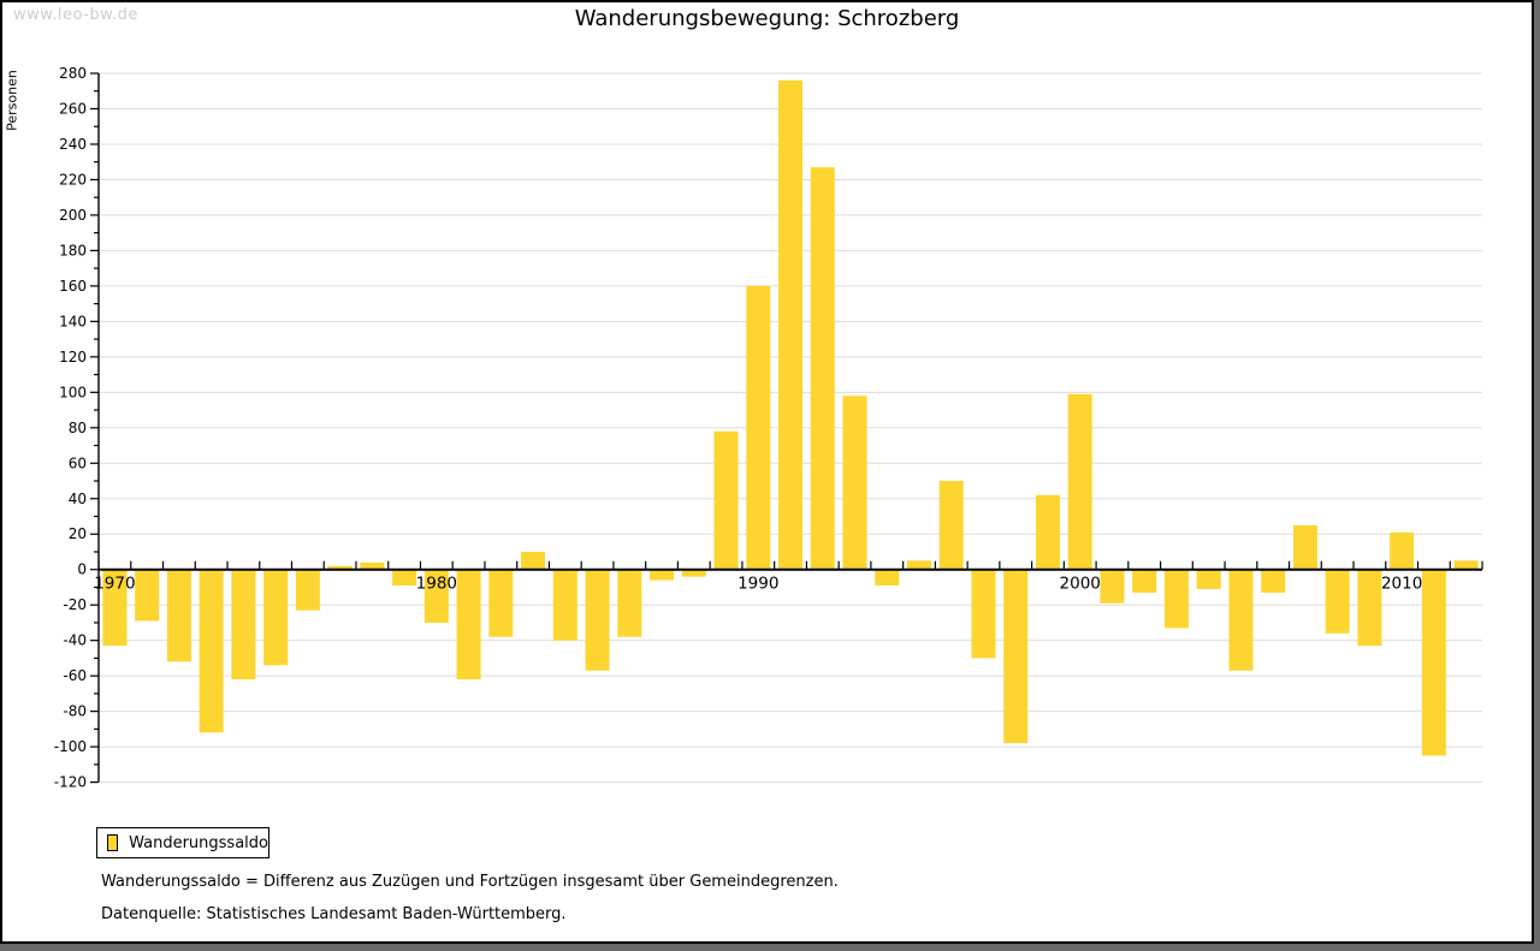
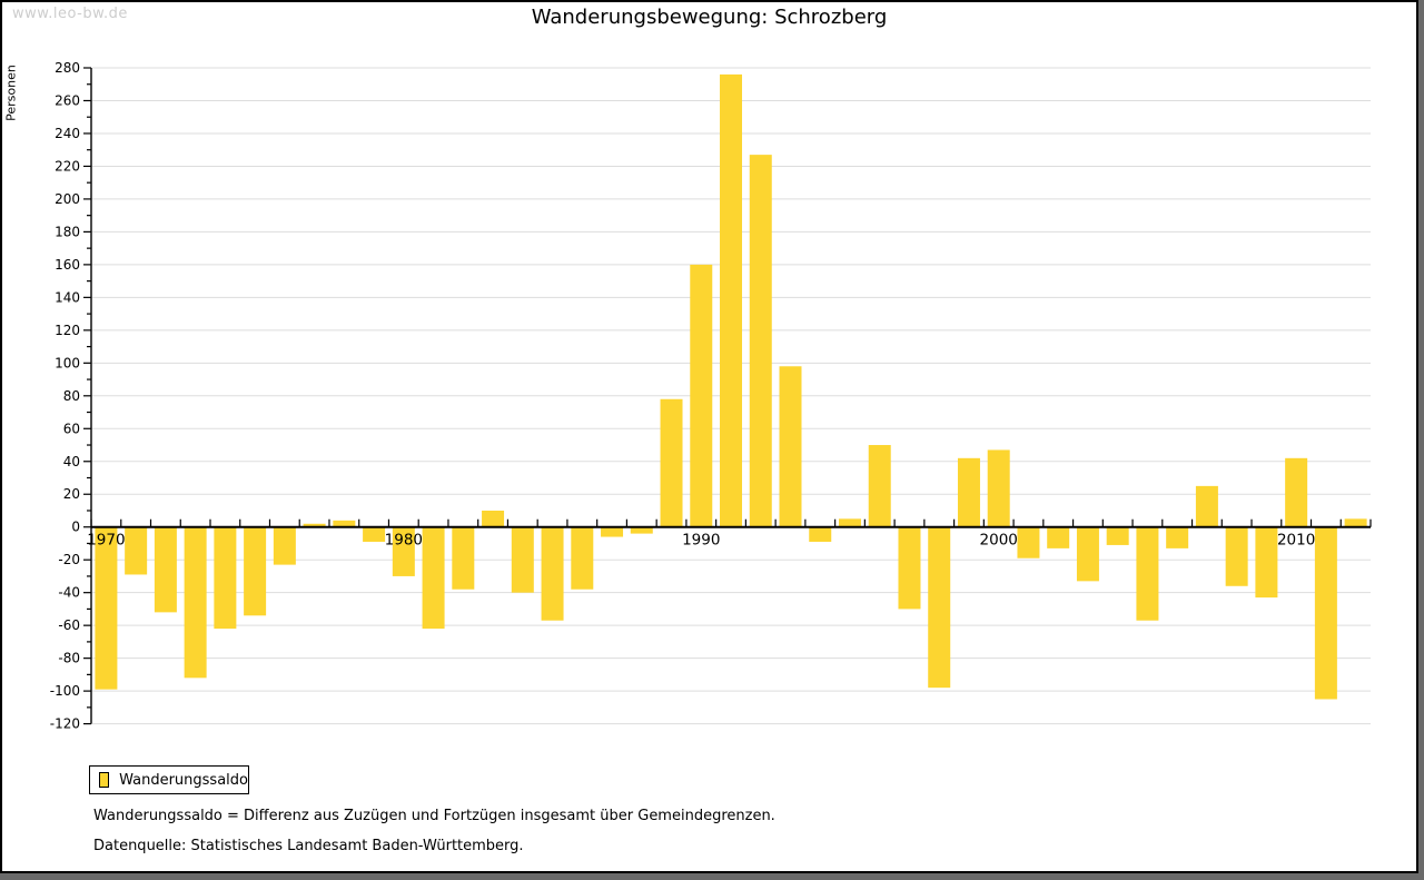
1970: -43 -> -99
2000: 99 -> 47
2010: 21 -> 42
